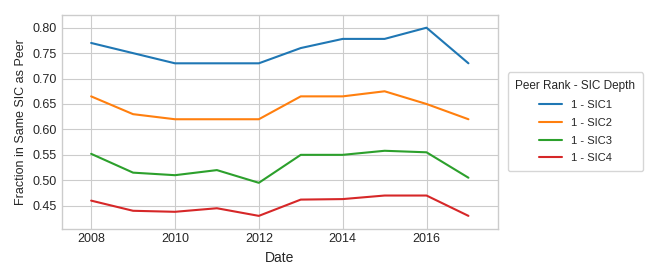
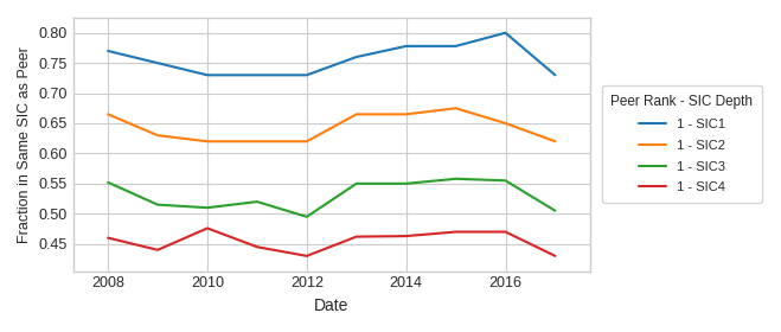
1 - SIC4/2010: 0.438 -> 0.476
